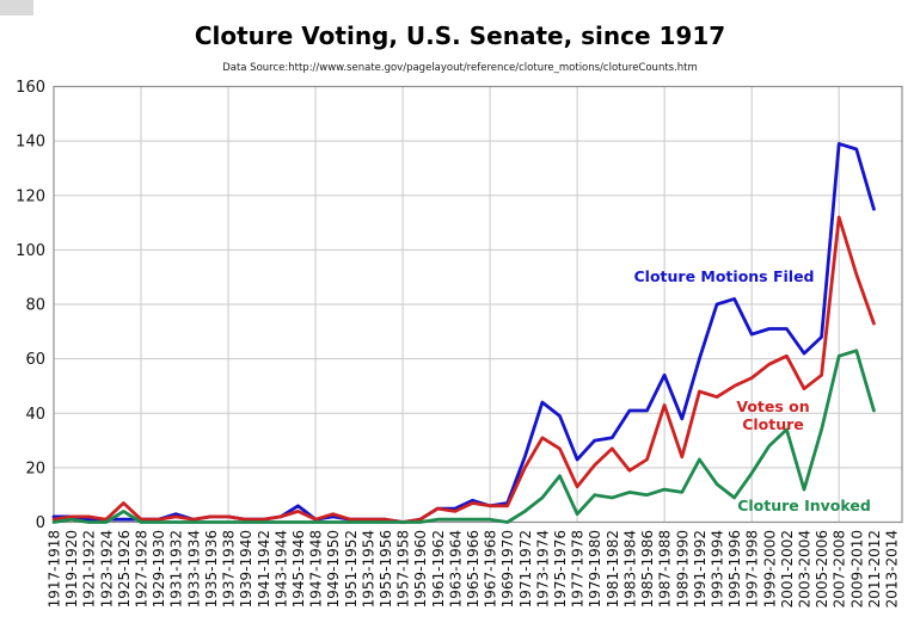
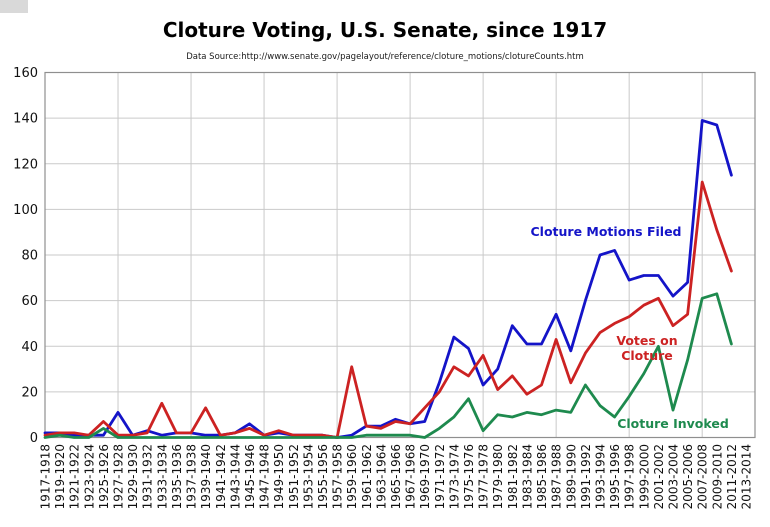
Cloture Motions Filed/1927-1928: 1 -> 11
Votes on Cloture/1933-1934: 1 -> 15
Votes on Cloture/1939-1940: 1 -> 13
Votes on Cloture/1959-1960: 1 -> 31
Votes on Cloture/1969-1970: 6 -> 13
Votes on Cloture/1977-1978: 13 -> 36
Cloture Motions Filed/1981-1982: 31 -> 49
Votes on Cloture/1991-1992: 48 -> 37
Cloture Invoked/2001-2002: 34 -> 40
